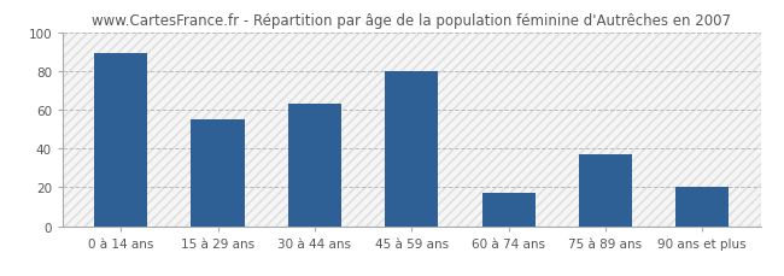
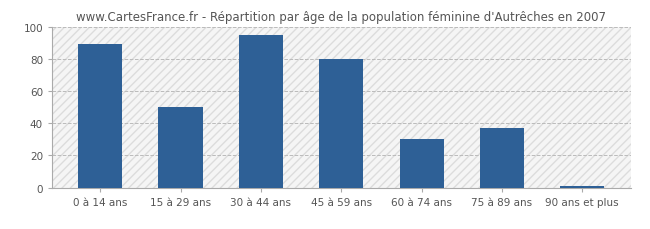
15 à 29 ans: 55 -> 50
30 à 44 ans: 63 -> 95
60 à 74 ans: 17 -> 30
90 ans et plus: 20 -> 1
